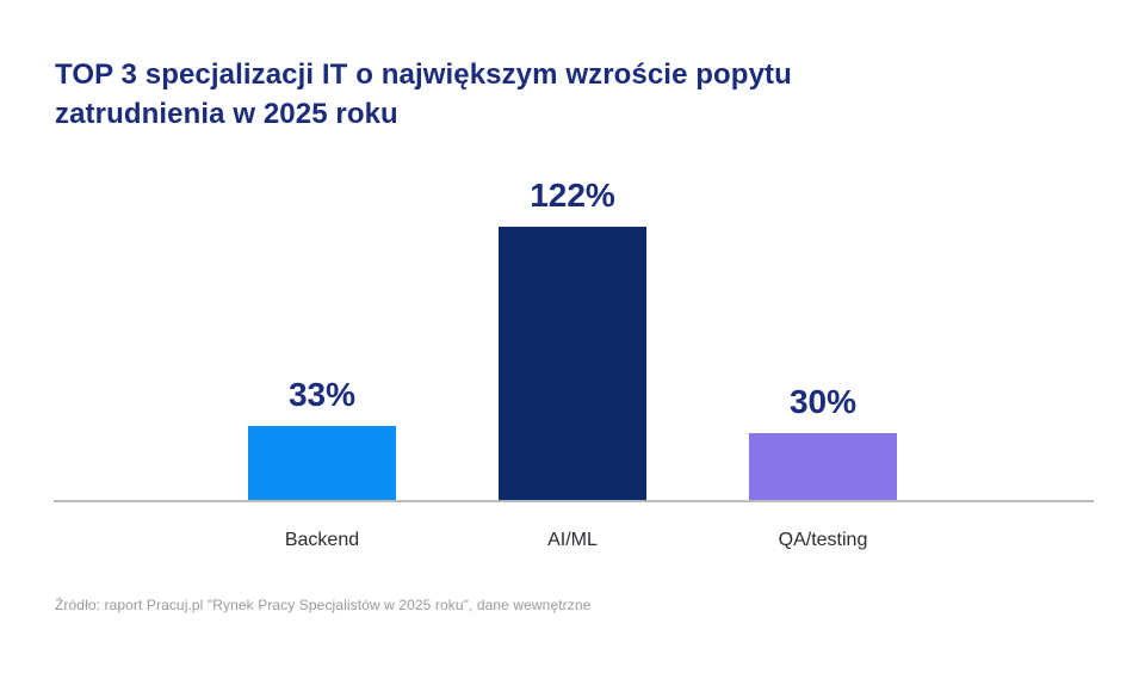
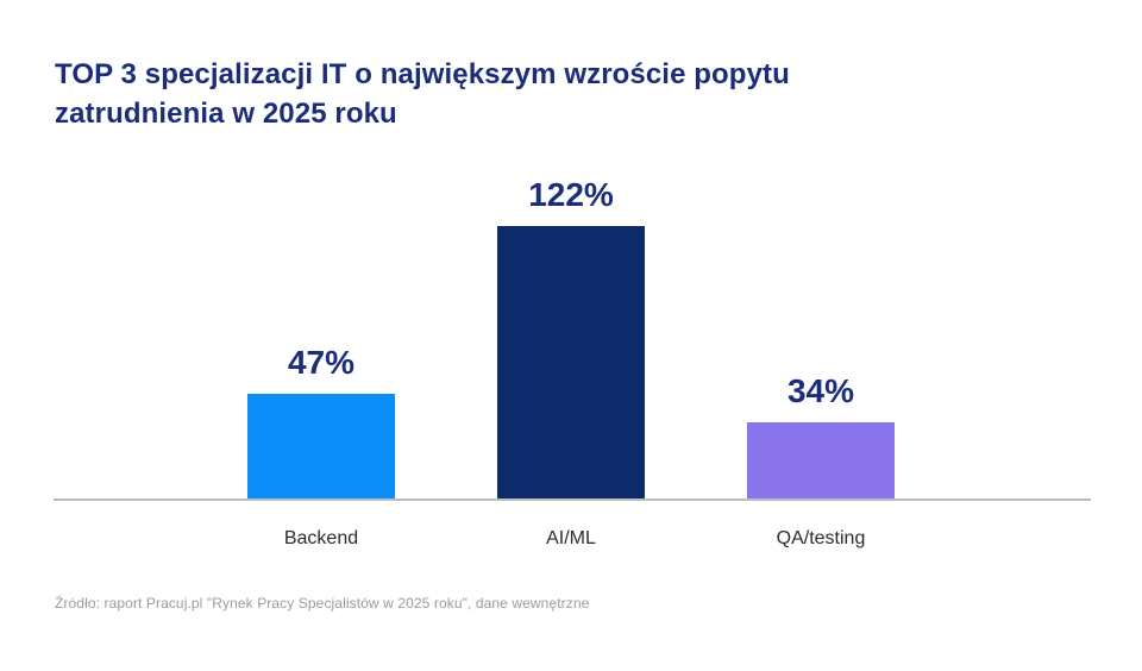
Backend: 33% -> 47%
QA/testing: 30% -> 34%
